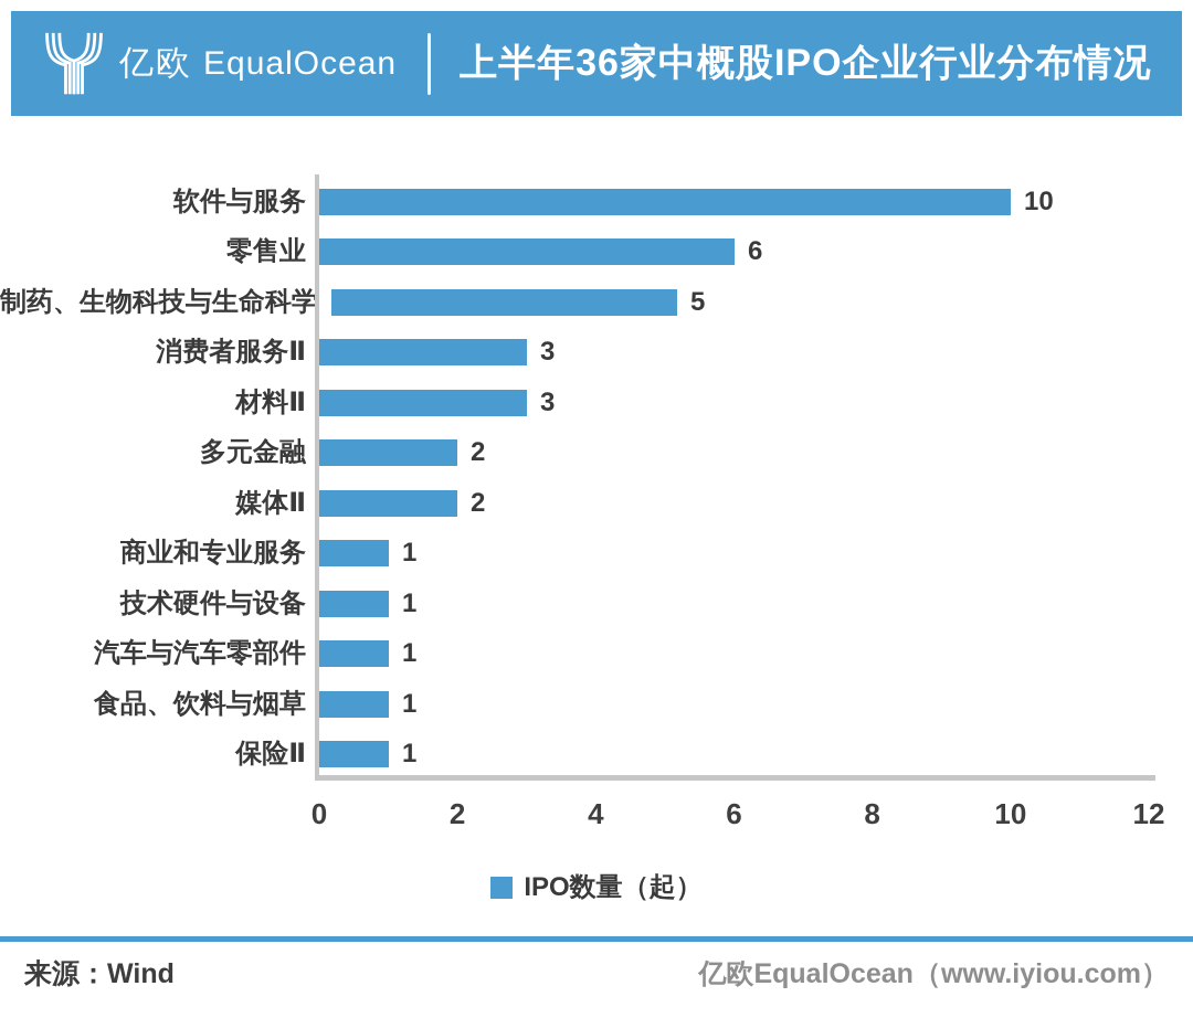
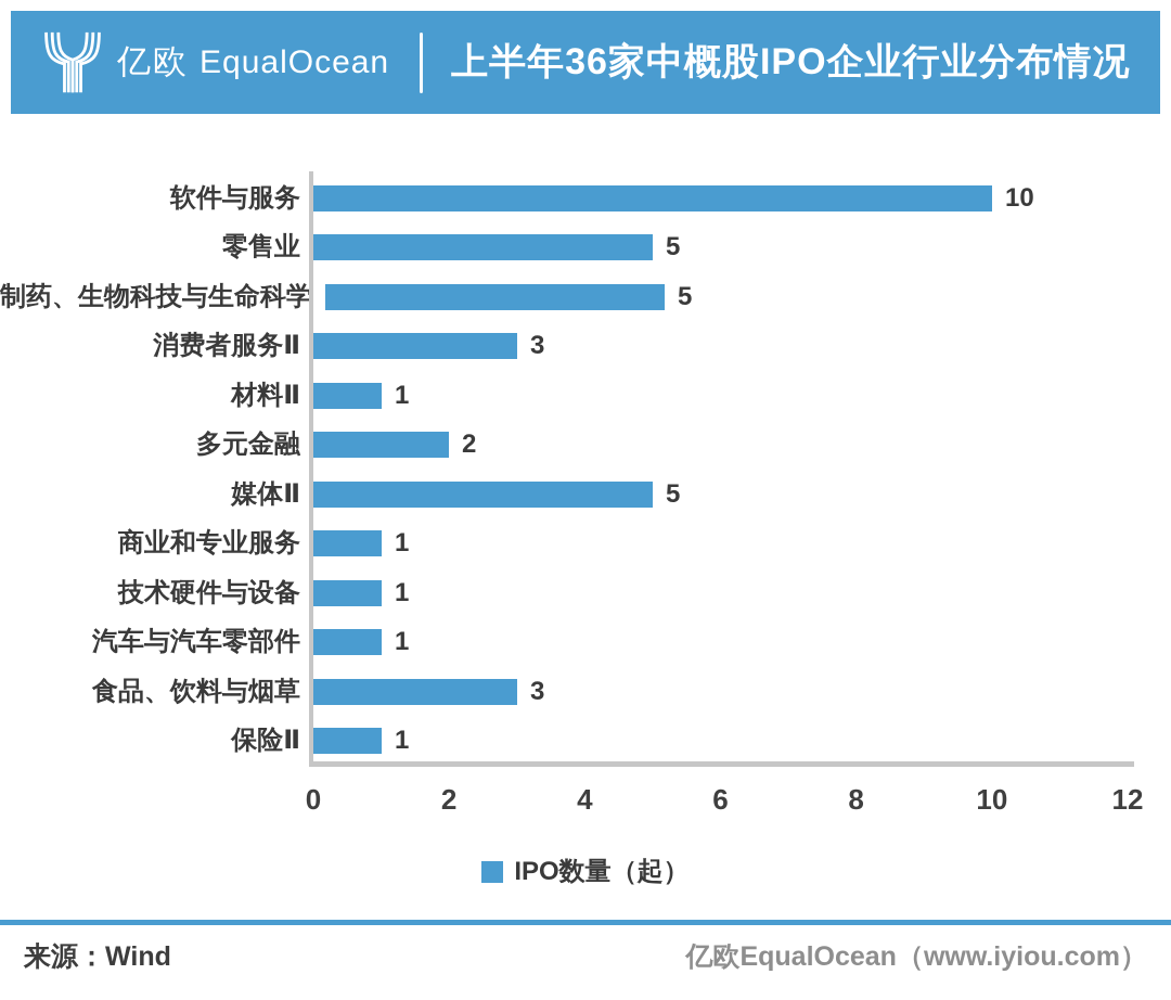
零售业: 6 -> 5
材料Ⅱ: 3 -> 1
媒体Ⅱ: 2 -> 5
食品、饮料与烟草: 1 -> 3
